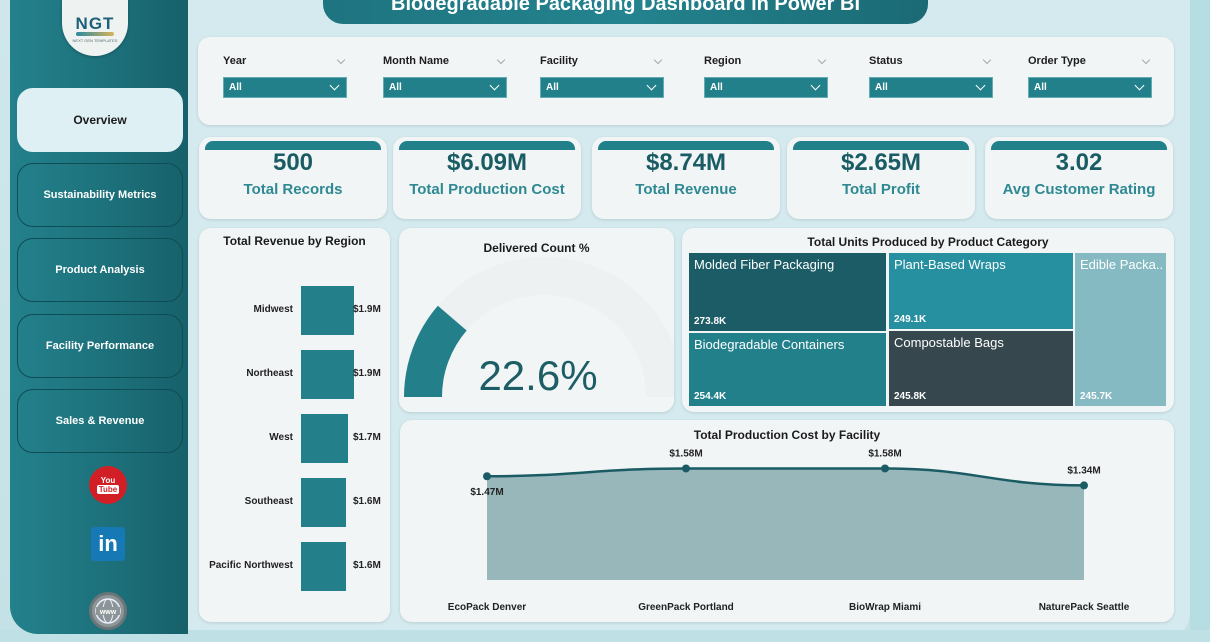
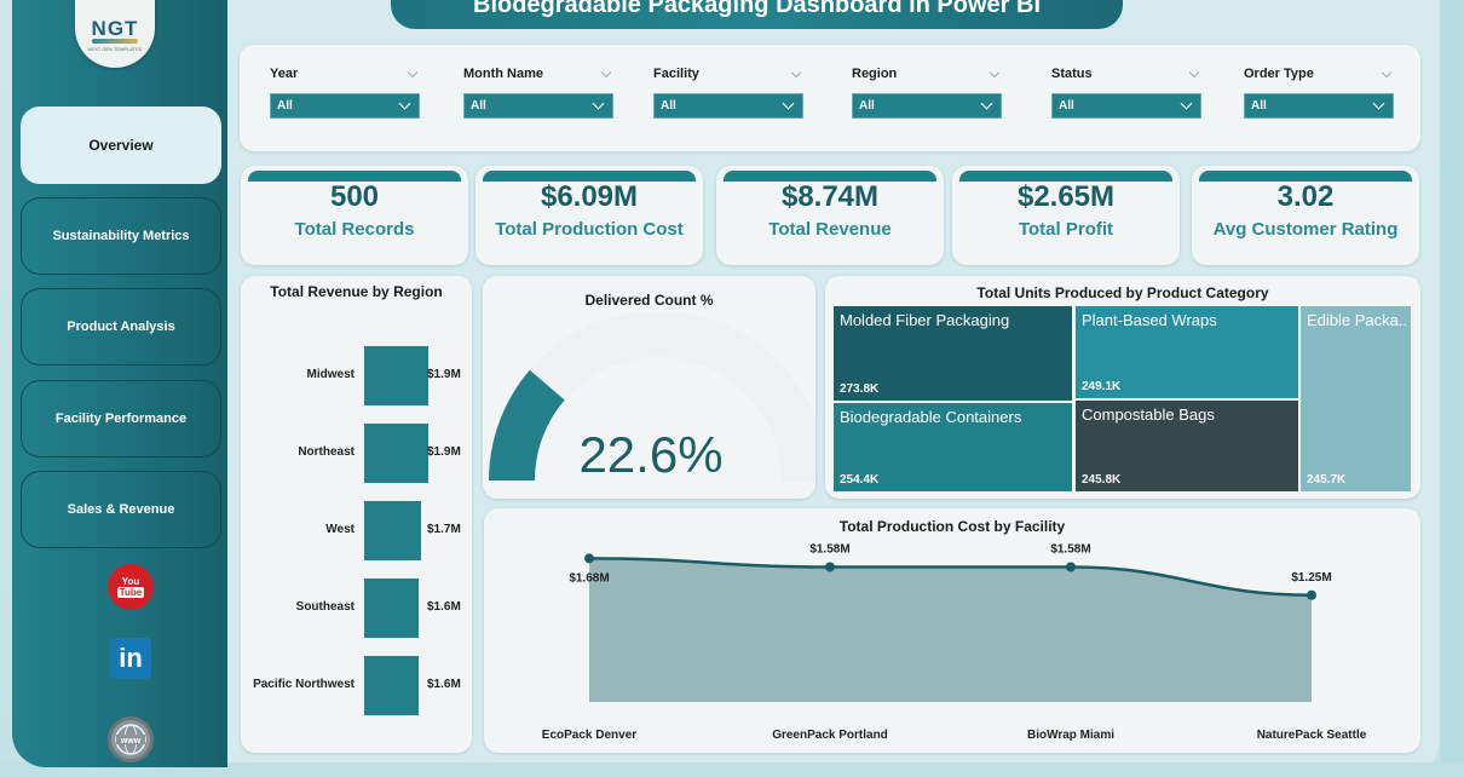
Total Production Cost by Facility/EcoPack Denver: $1.47M -> $1.68M
Total Production Cost by Facility/NaturePack Seattle: $1.34M -> $1.25M
